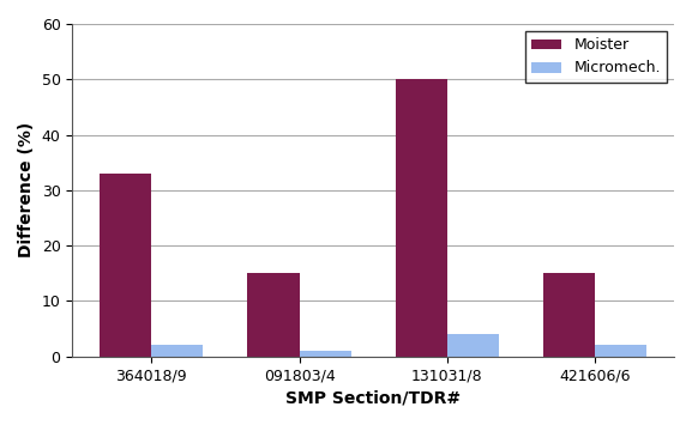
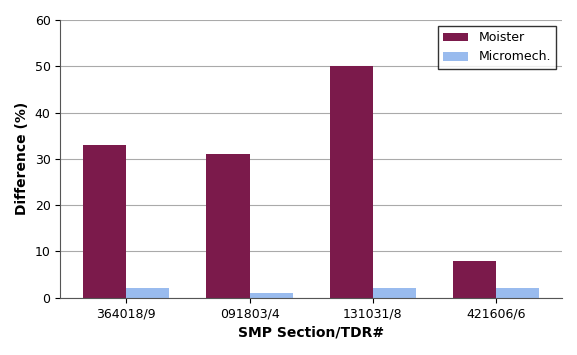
Moister/091803/4: 15 -> 31
Micromech./131031/8: 4 -> 2
Moister/421606/6: 15 -> 8
